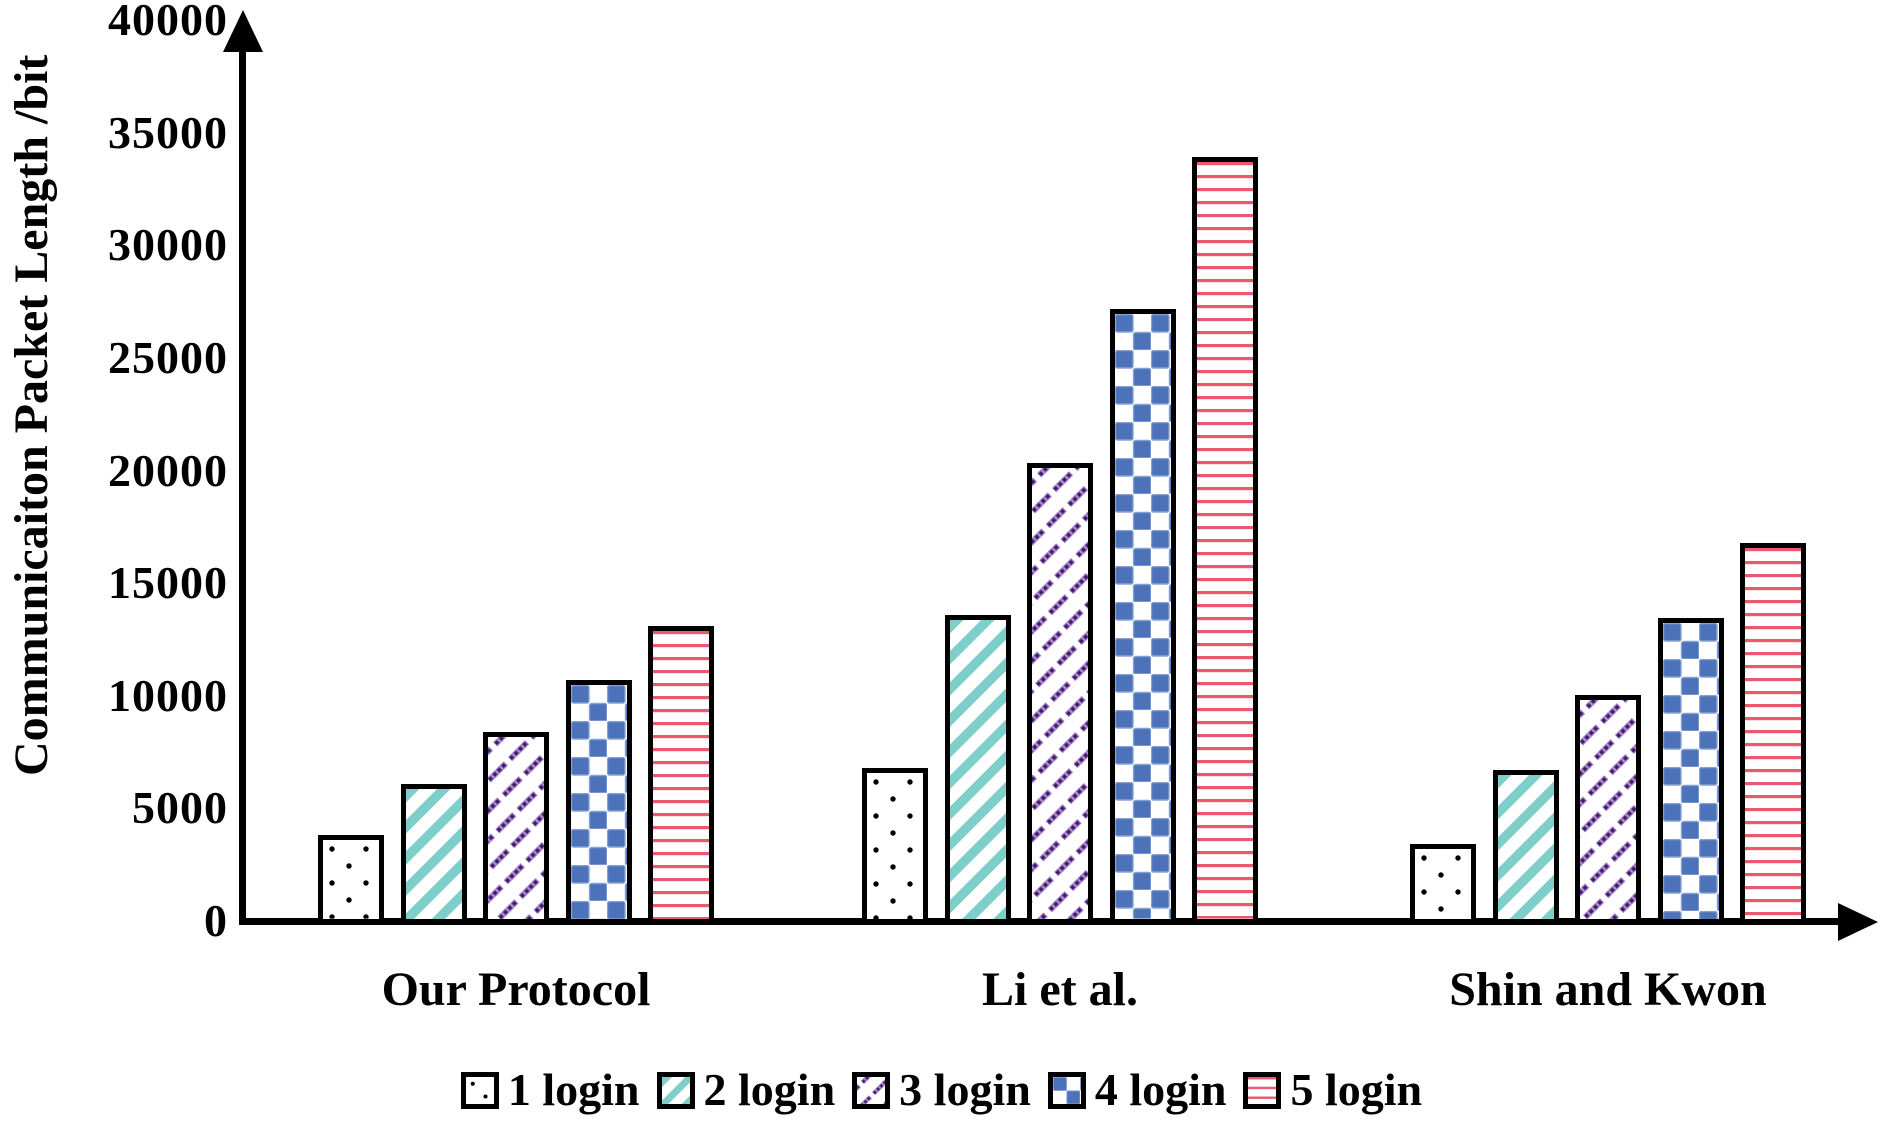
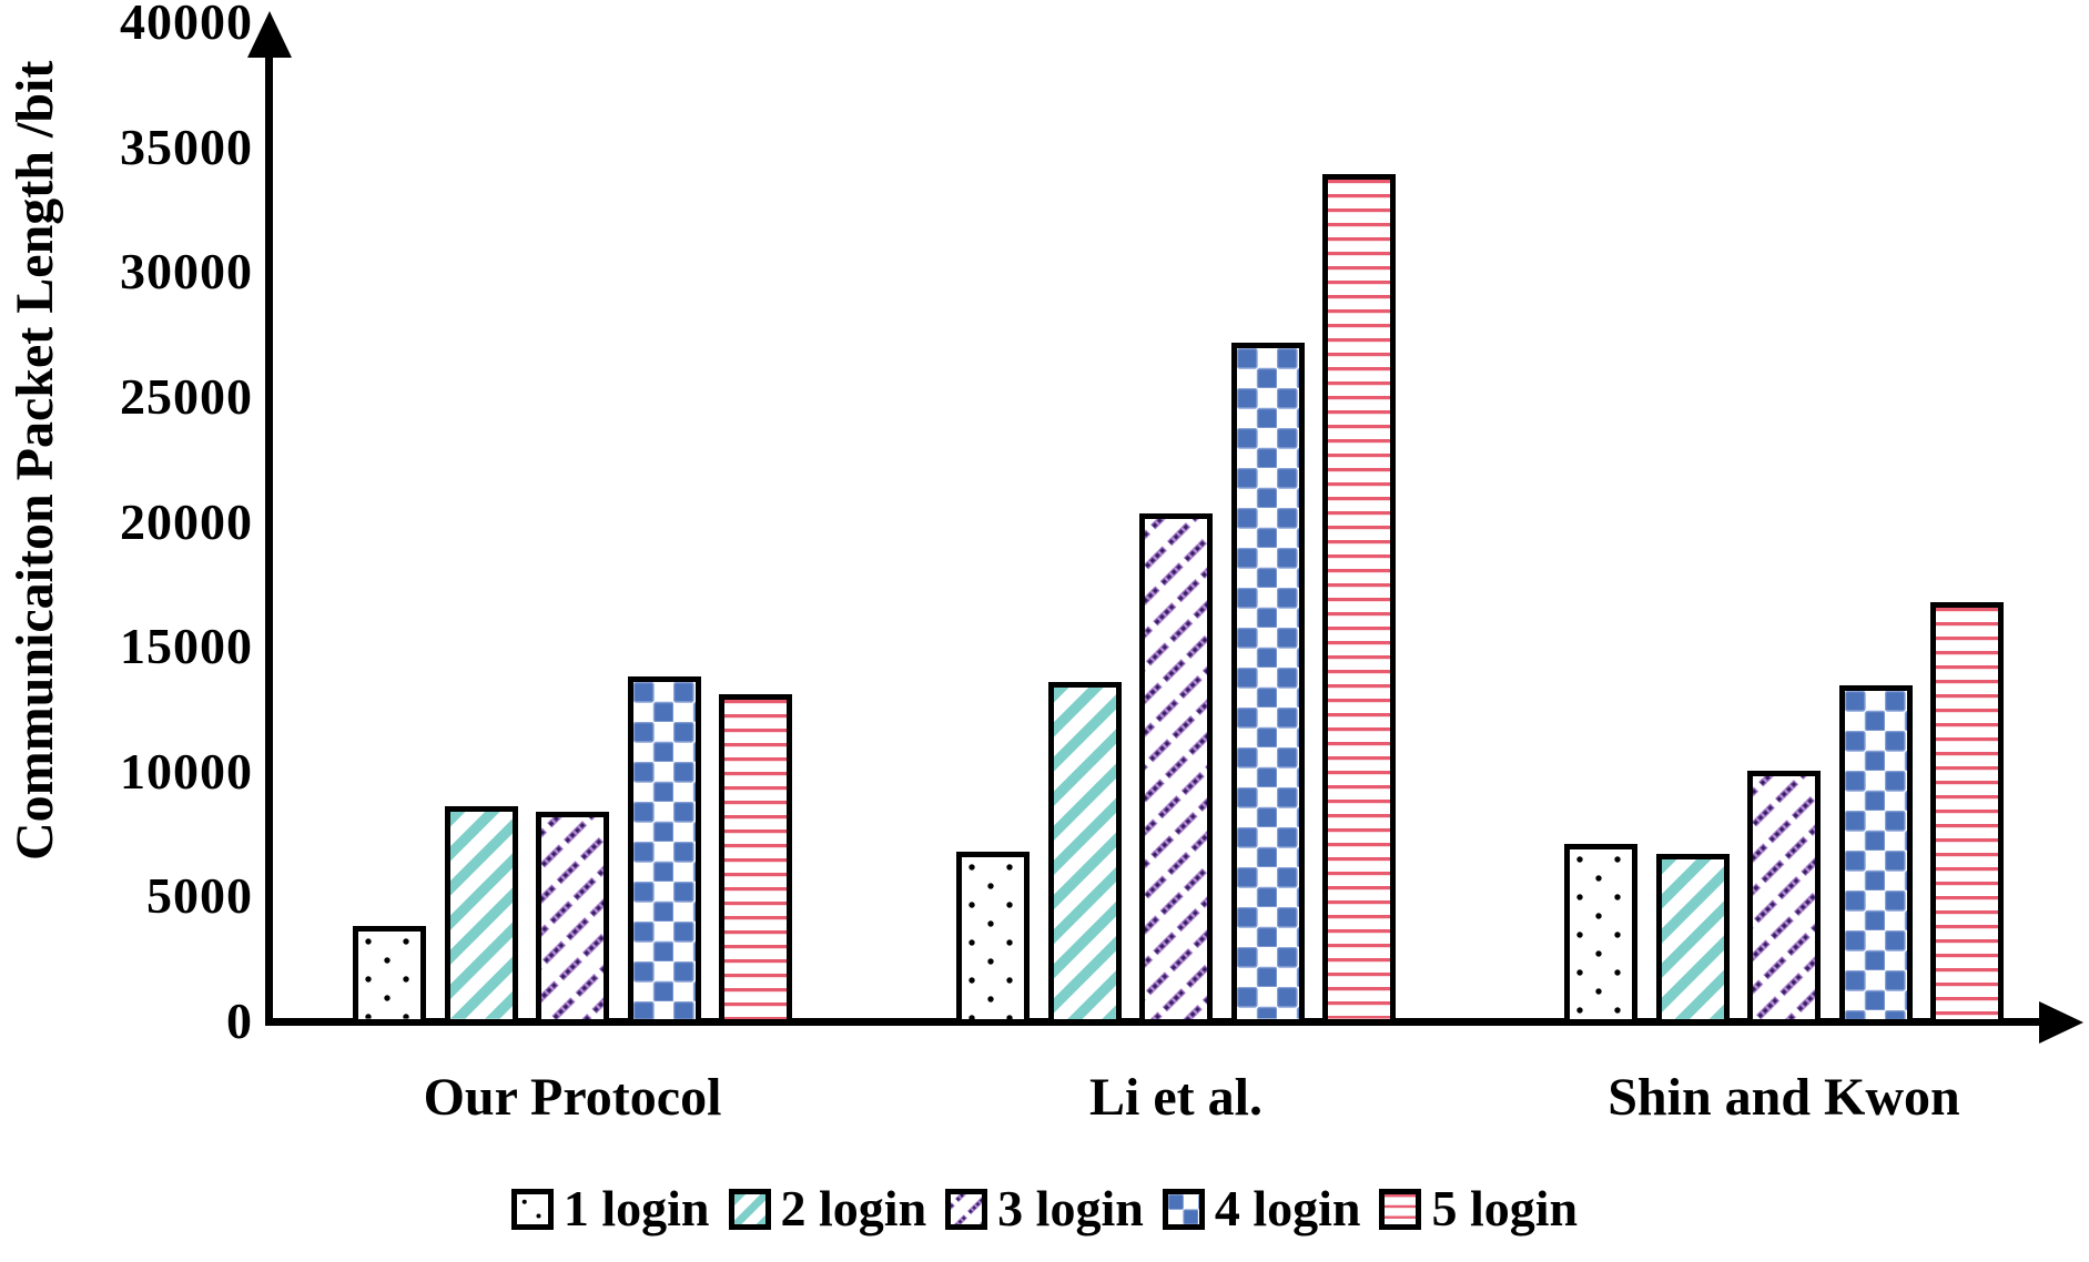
2 login/Our Protocol: 6100 -> 8600
4 login/Our Protocol: 10700 -> 13800
1 login/Shin and Kwon: 3400 -> 7100
